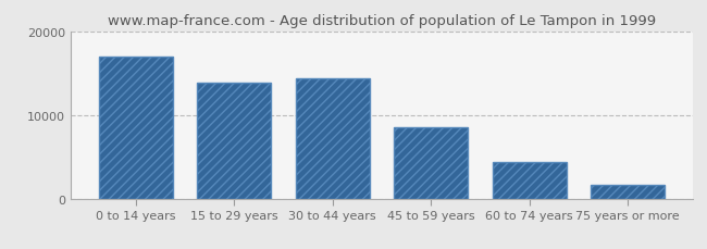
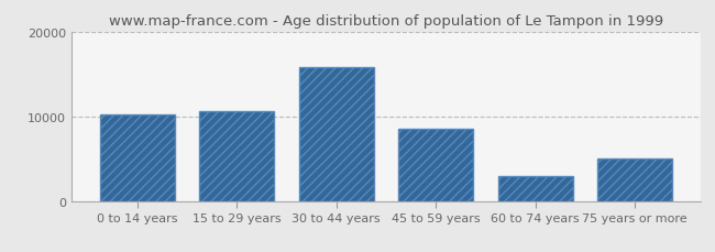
0 to 14 years: 17000 -> 10200
15 to 29 years: 13900 -> 10600
30 to 44 years: 14400 -> 15800
60 to 74 years: 4400 -> 3000
75 years or more: 1700 -> 5000
